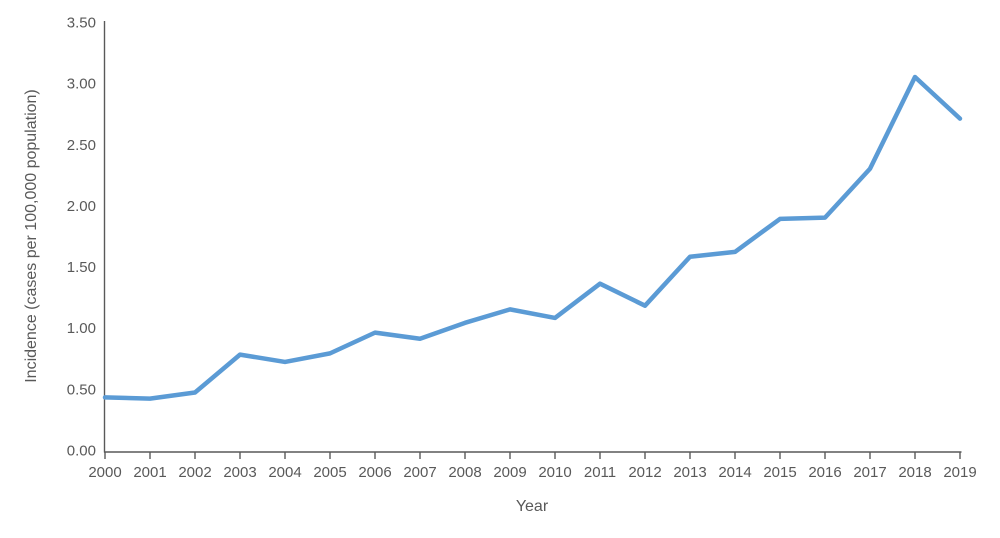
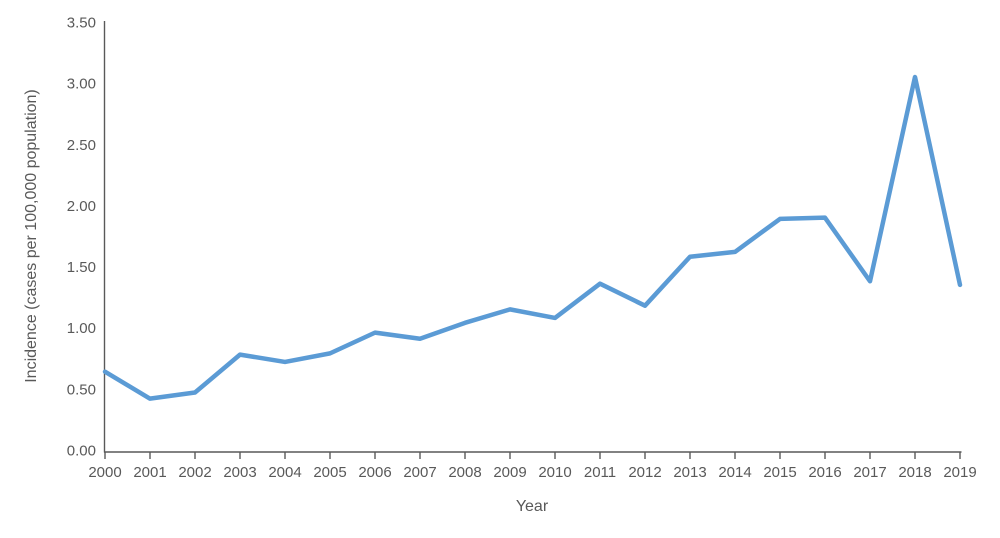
2000: 0.43 -> 0.64
2017: 2.30 -> 1.38
2019: 2.71 -> 1.35
